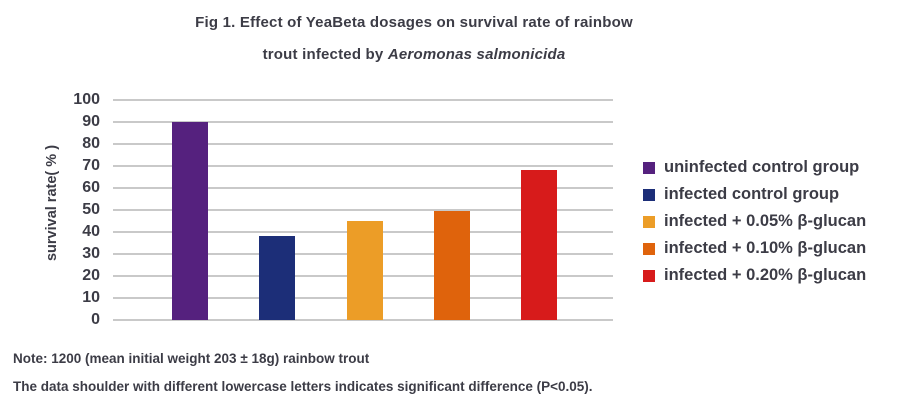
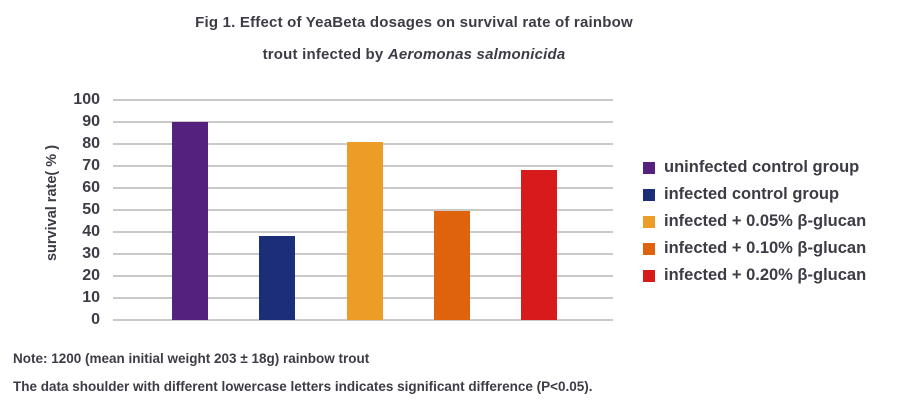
infected + 0.05% β-glucan: 45 -> 81
